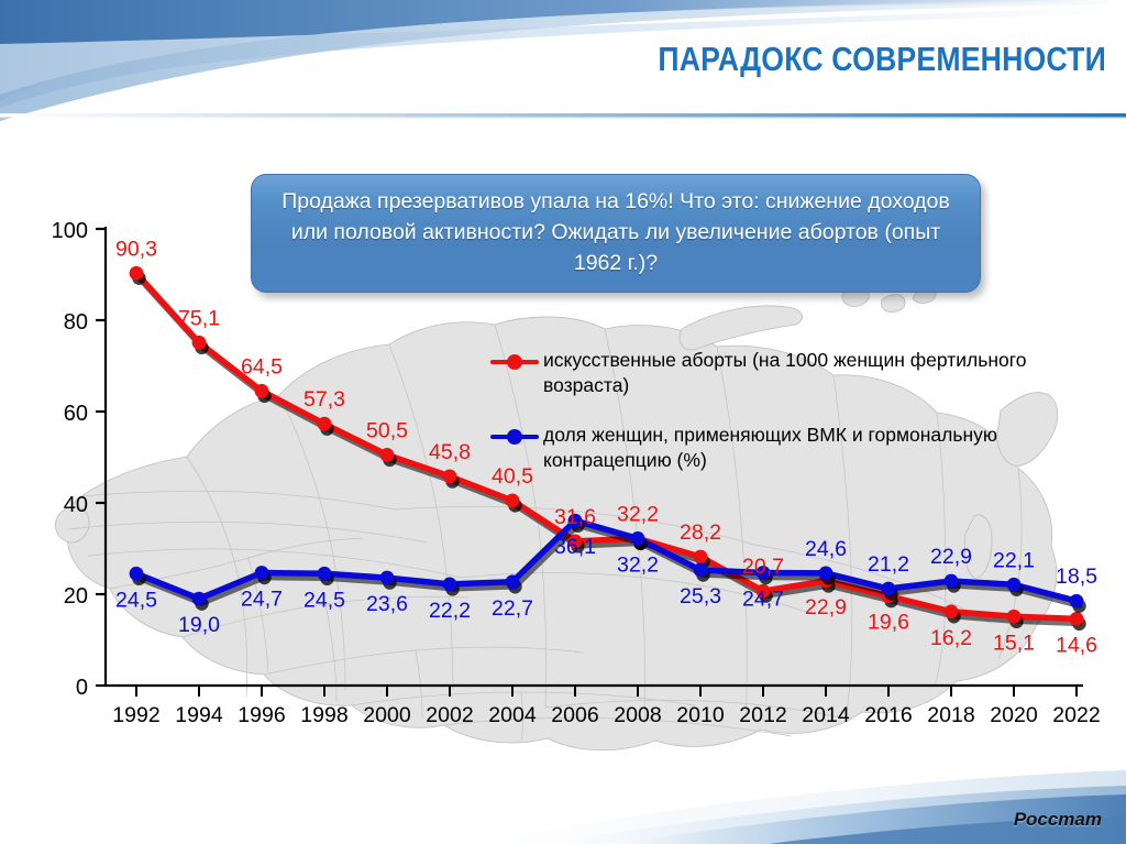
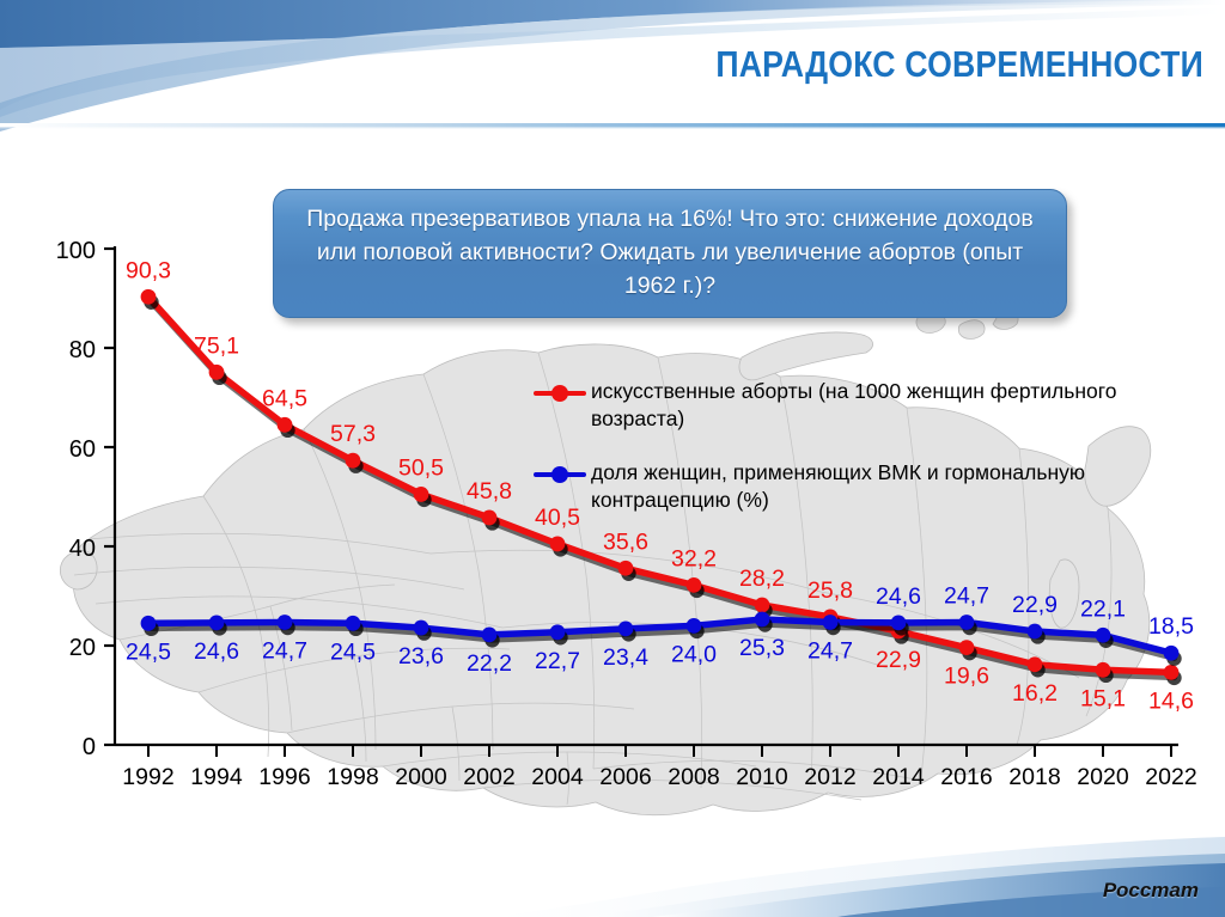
доля женщин, применяющих ВМК и гормональную контрацепцию (%)/1994: 19,0 -> 24,6
искусственные аборты (на 1000 женщин фертильного возраста)/2006: 31,6 -> 35,6
доля женщин, применяющих ВМК и гормональную контрацепцию (%)/2006: 36,1 -> 23,4
доля женщин, применяющих ВМК и гормональную контрацепцию (%)/2008: 32,2 -> 24,0
искусственные аборты (на 1000 женщин фертильного возраста)/2012: 20,7 -> 25,8
доля женщин, применяющих ВМК и гормональную контрацепцию (%)/2016: 21,2 -> 24,7
